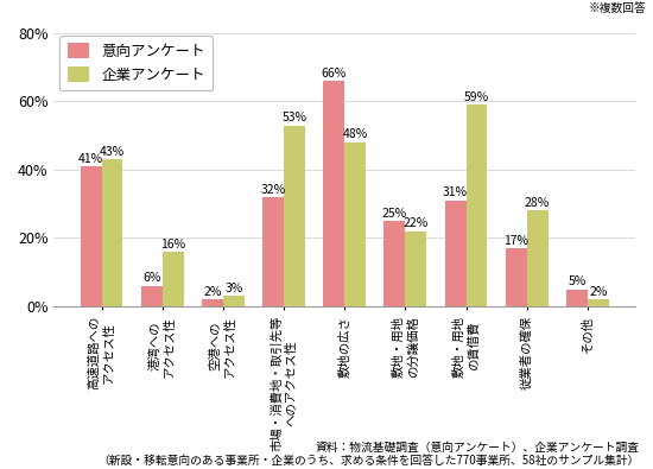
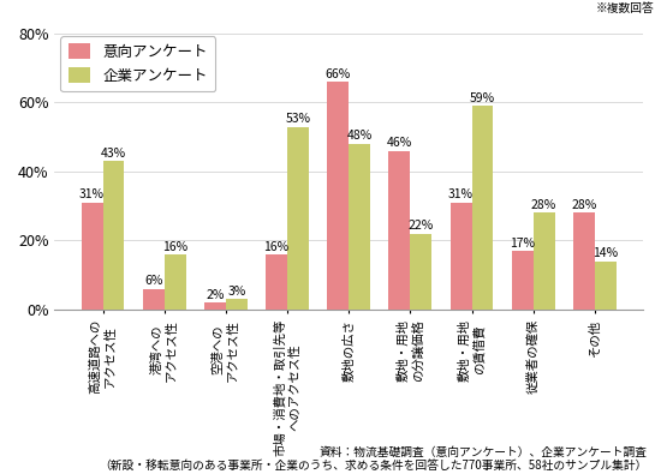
意向アンケート/高速道路への アクセス性: 41% -> 31%
意向アンケート/市場・消費地・取引先等 へのアクセス性: 32% -> 16%
意向アンケート/敷地・用地 の分譲価格: 25% -> 46%
意向アンケート/その他: 5% -> 28%
企業アンケート/その他: 2% -> 14%
